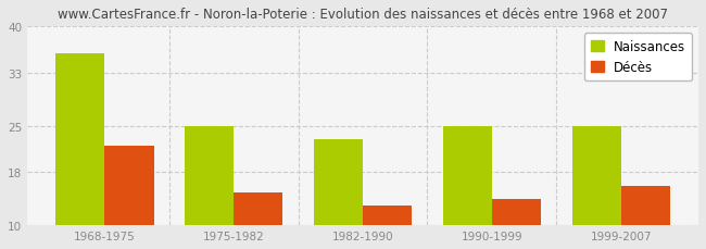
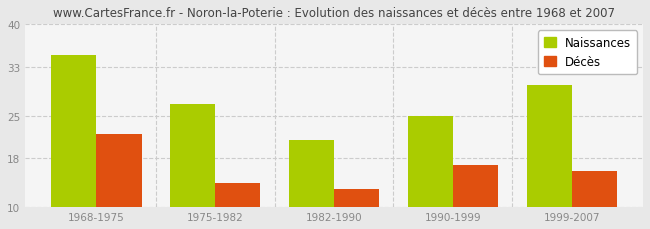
Naissances/1968-1975: 36 -> 35
Naissances/1975-1982: 25 -> 27
Décès/1975-1982: 15 -> 14
Naissances/1982-1990: 23 -> 21
Décès/1990-1999: 14 -> 17
Naissances/1999-2007: 25 -> 30
